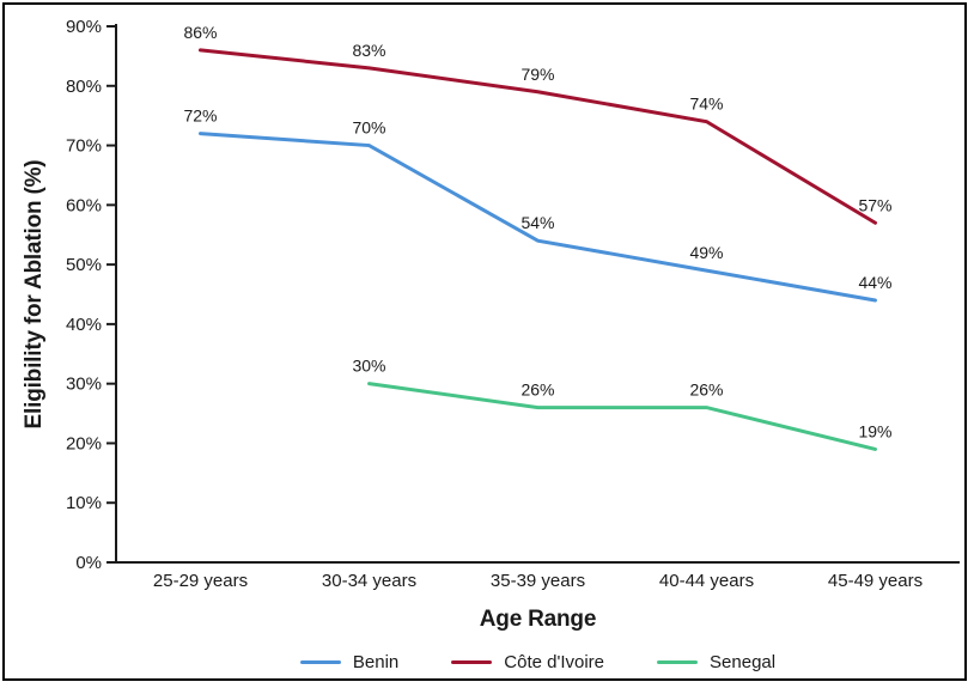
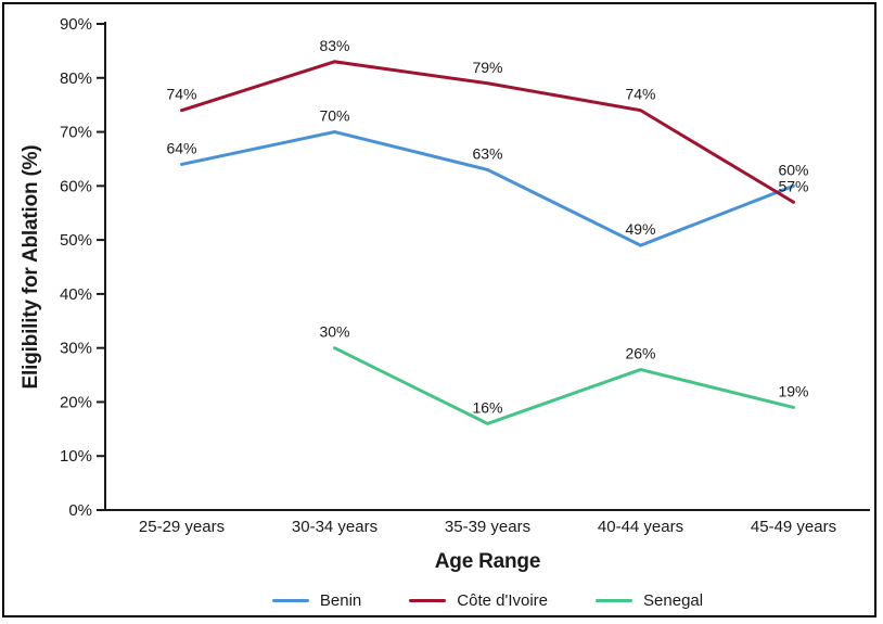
Benin/25-29 years: 72% -> 64%
Côte d'Ivoire/25-29 years: 86% -> 74%
Benin/35-39 years: 54% -> 63%
Senegal/35-39 years: 26% -> 16%
Benin/45-49 years: 44% -> 60%
